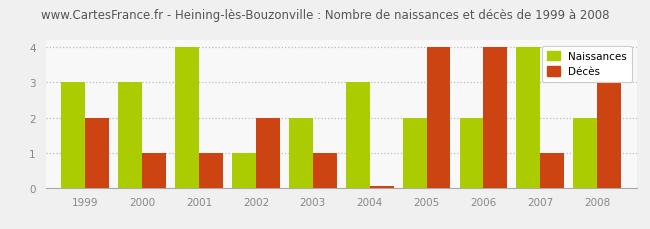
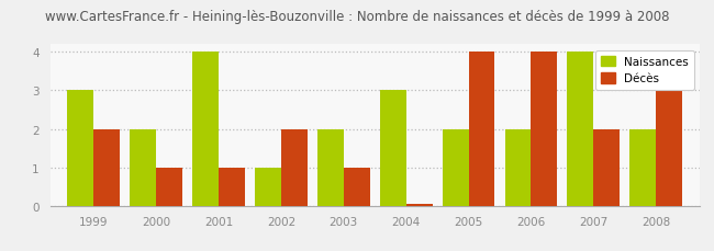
Naissances/2000: 3 -> 2
Décès/2007: 1.00 -> 2.00
